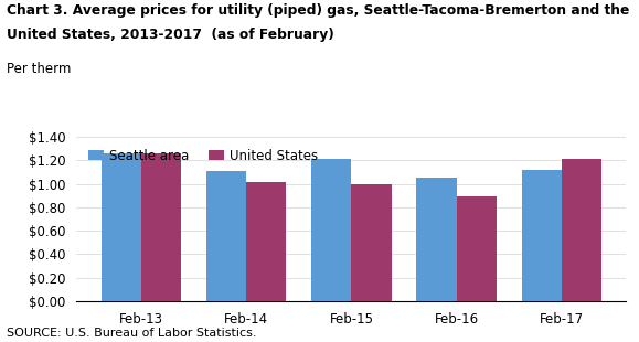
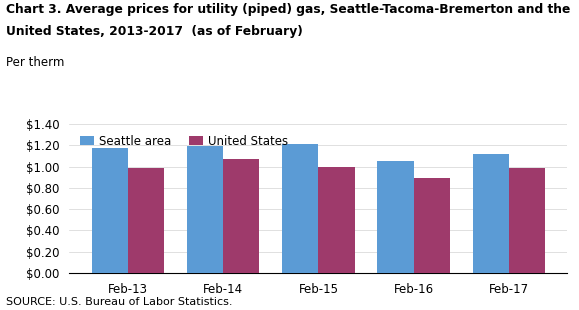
Seattle area/Feb-13: $1.26 -> $1.17
United States/Feb-13: $1.26 -> $0.99
Seattle area/Feb-14: $1.11 -> $1.19
United States/Feb-14: $1.01 -> $1.07
United States/Feb-17: $1.21 -> $0.99
